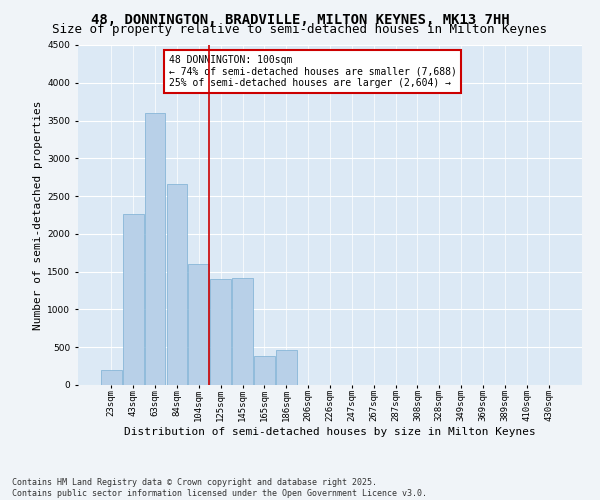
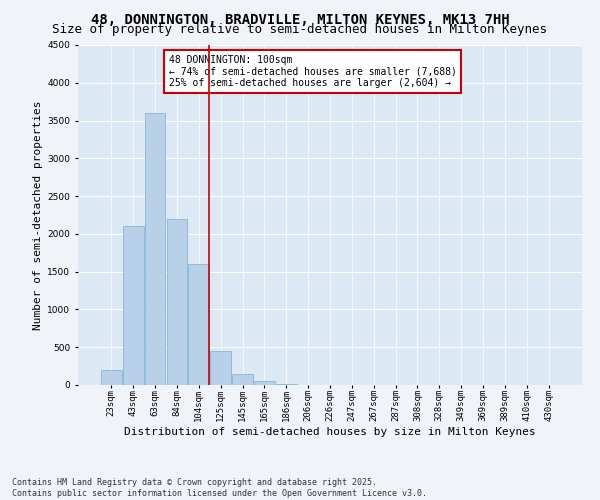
43sqm: 2260 -> 2100
84sqm: 2660 -> 2200
125sqm: 1400 -> 450
145sqm: 1420 -> 150
165sqm: 380 -> 50
186sqm: 460 -> 10
